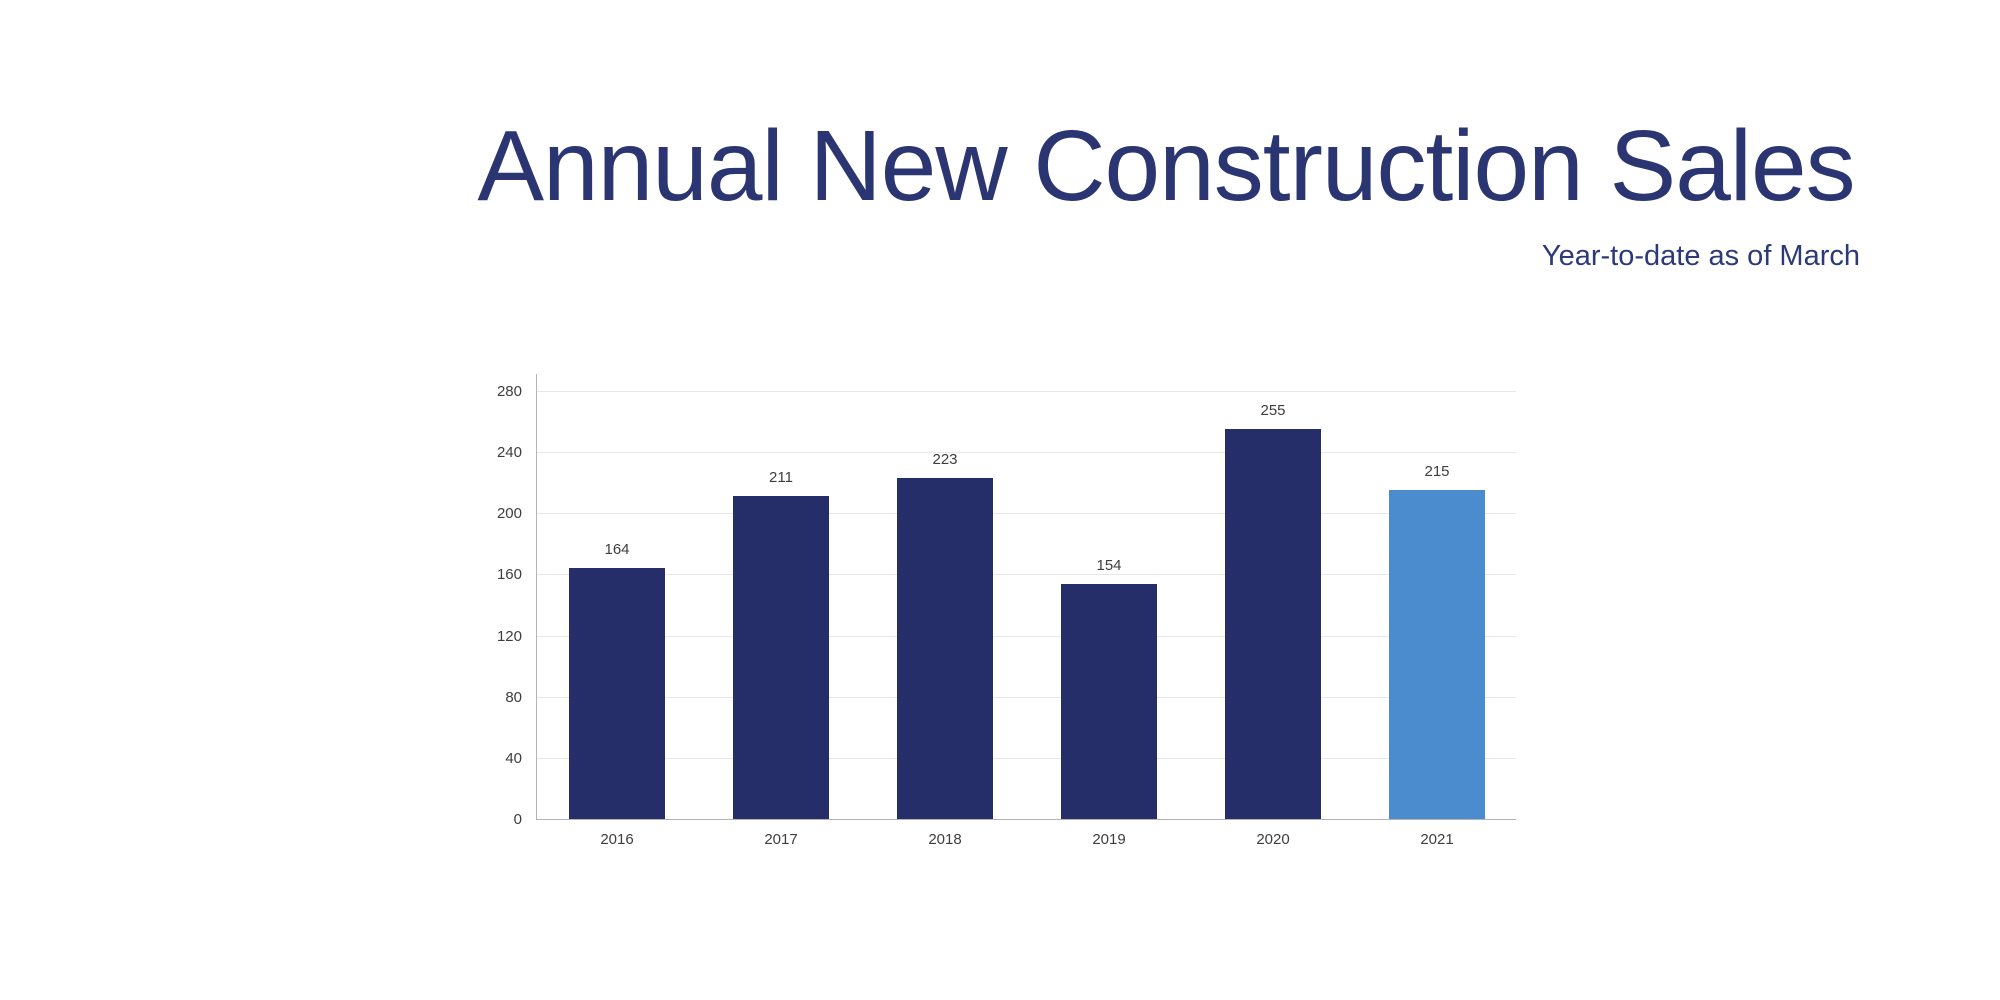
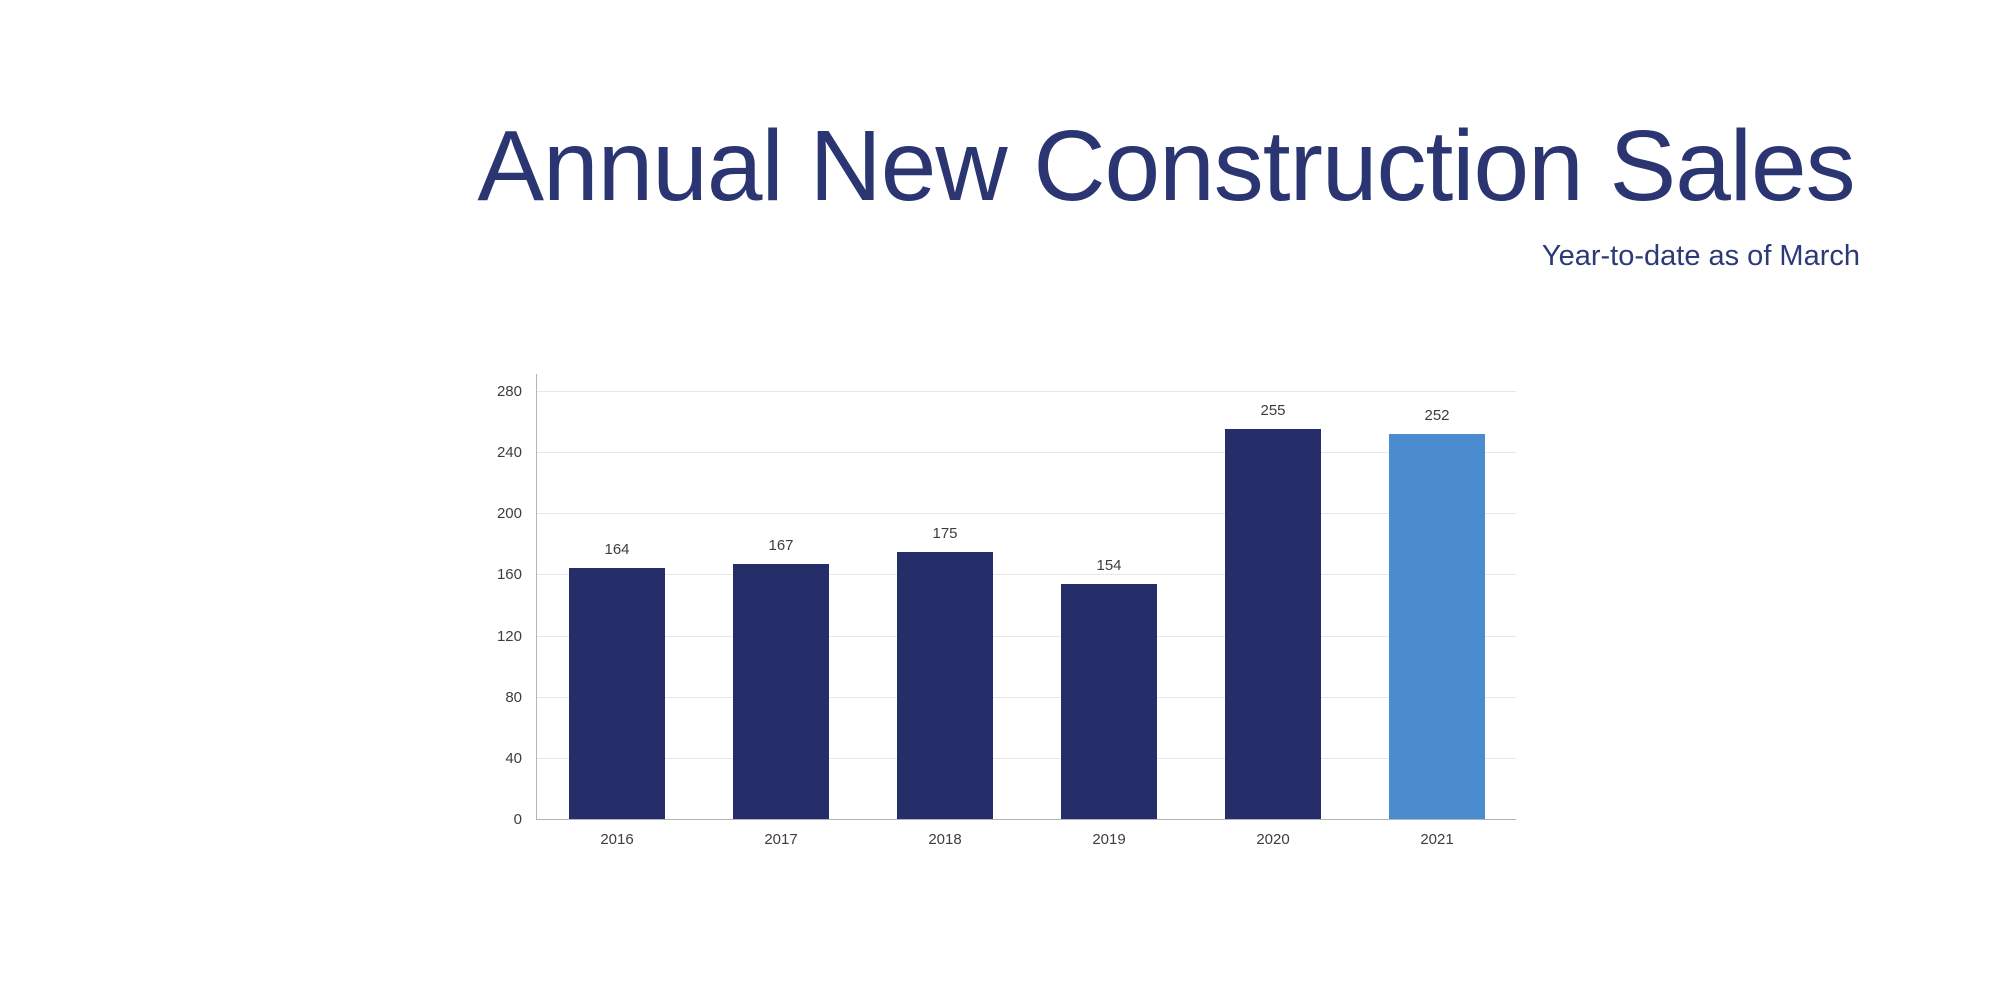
2017: 211 -> 167
2018: 223 -> 175
2021: 215 -> 252
